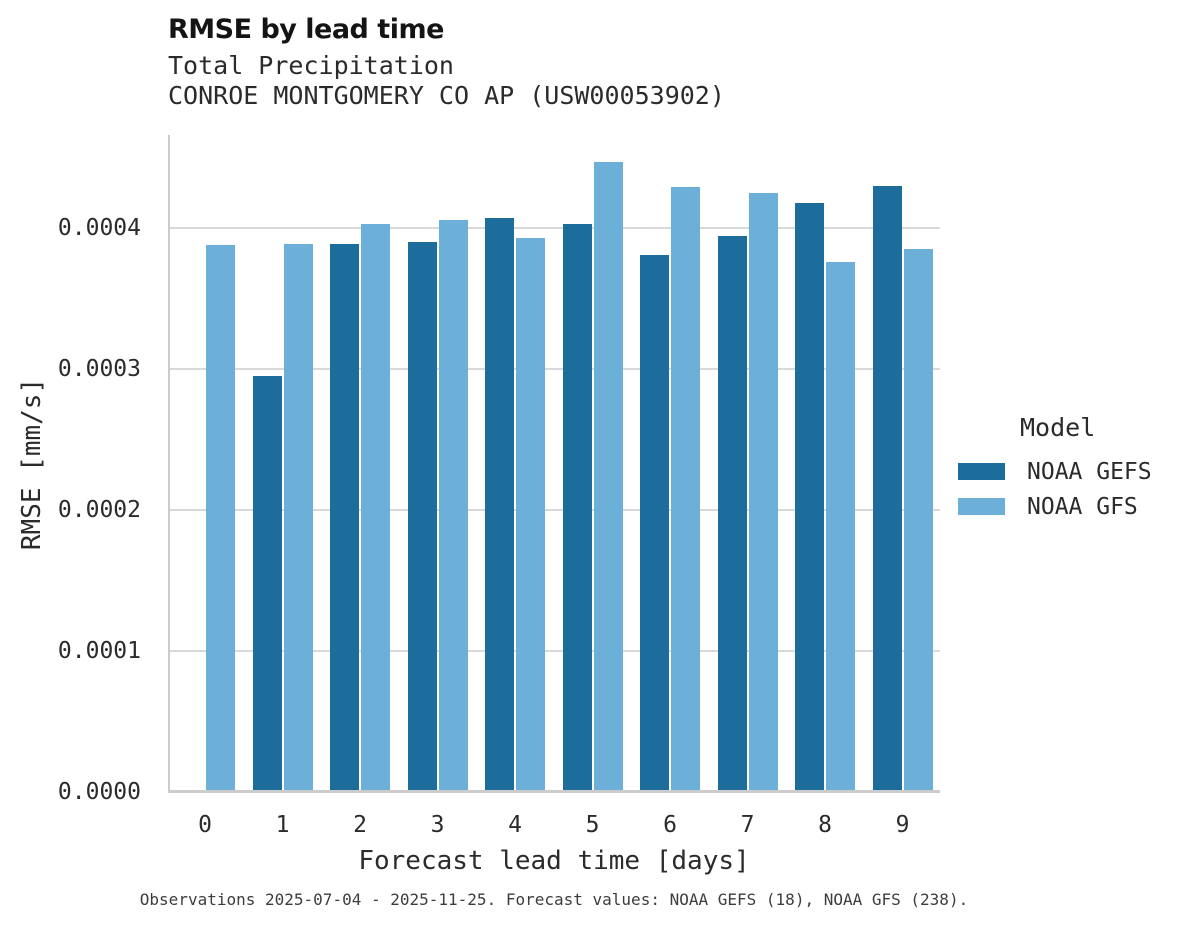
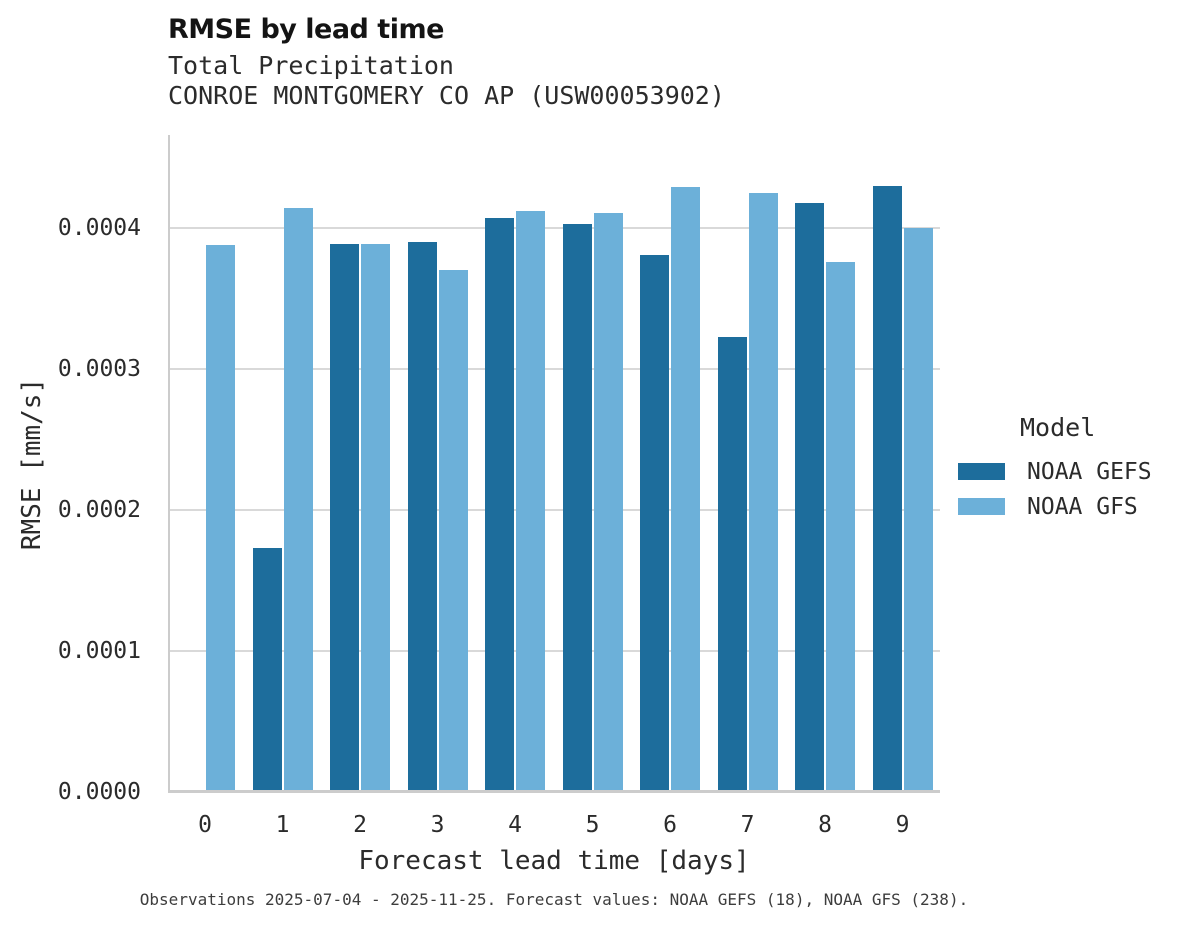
NOAA GEFS/1: 0.000295 -> 0.000173
NOAA GFS/1: 0.000389 -> 0.000414
NOAA GFS/2: 0.000403 -> 0.000389
NOAA GFS/3: 0.000406 -> 0.000370
NOAA GFS/4: 0.000393 -> 0.000412
NOAA GFS/5: 0.000447 -> 0.000411
NOAA GEFS/7: 0.000394 -> 0.000323
NOAA GFS/9: 0.000385 -> 0.000400
